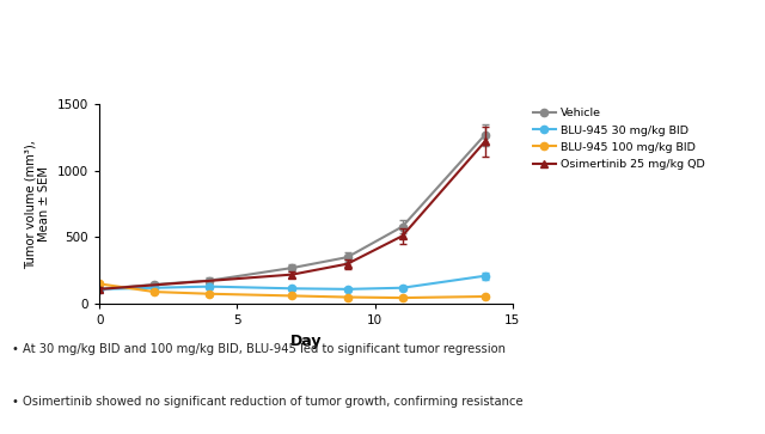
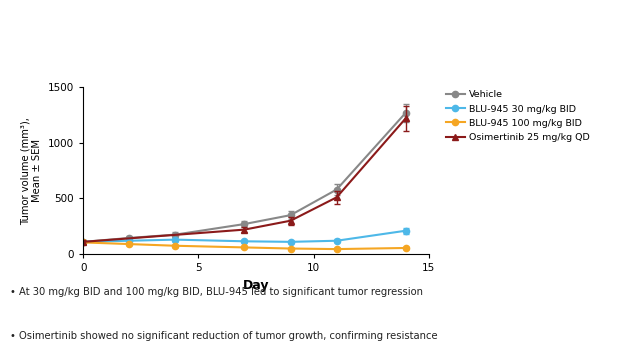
BLU-945 100 mg/kg BID/0: 150 -> 100
